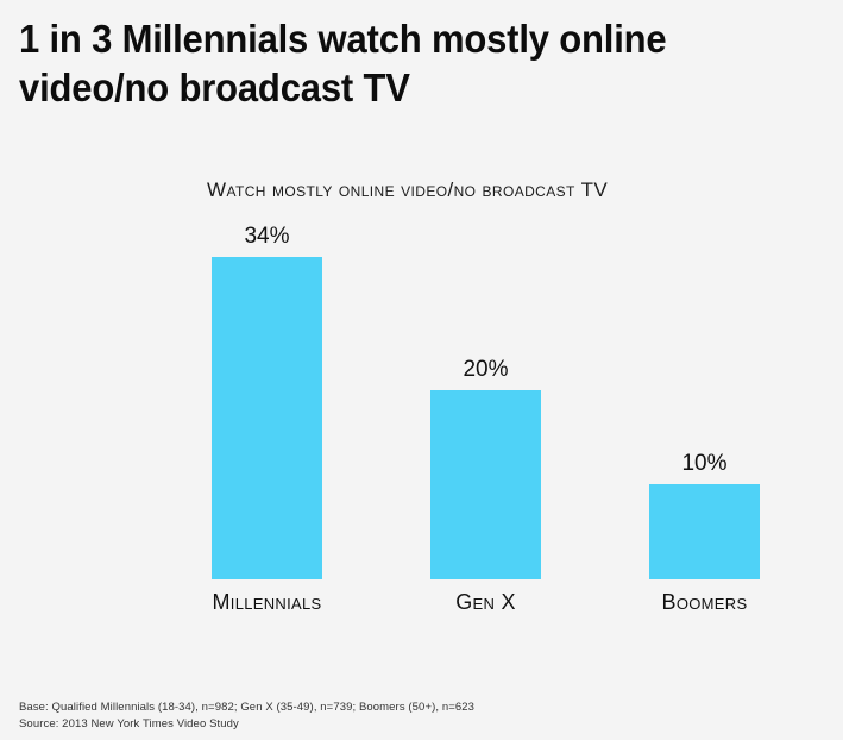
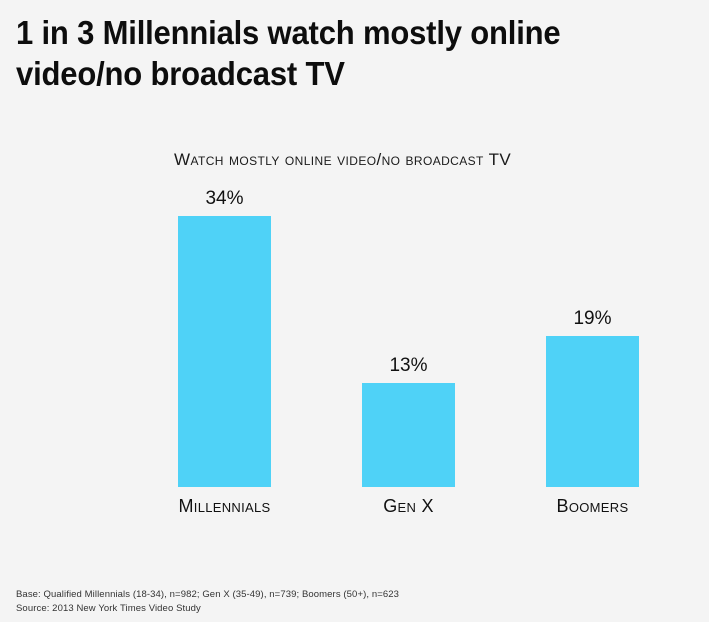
Gen X: 20% -> 13%
Boomers: 10% -> 19%
